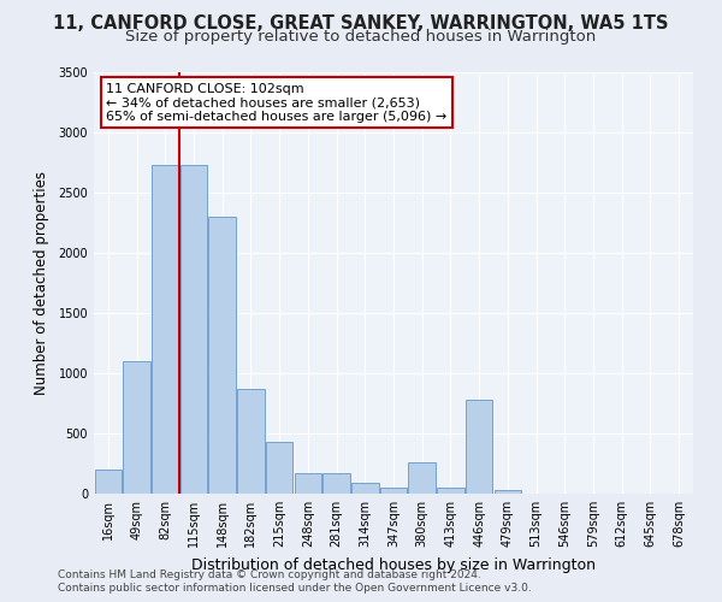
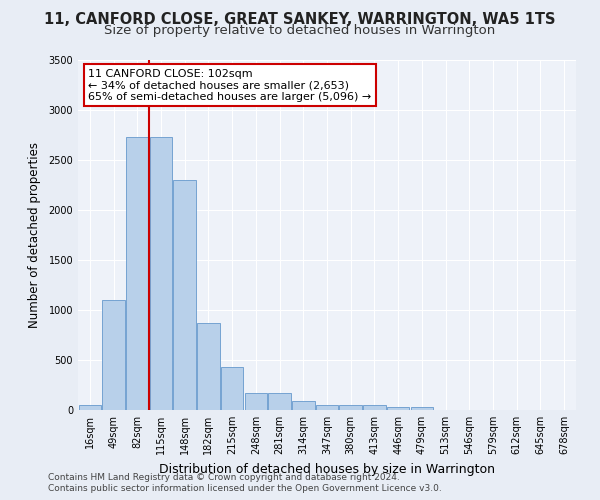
16sqm: 200 -> 50
380sqm: 260 -> 60
446sqm: 780 -> 40
